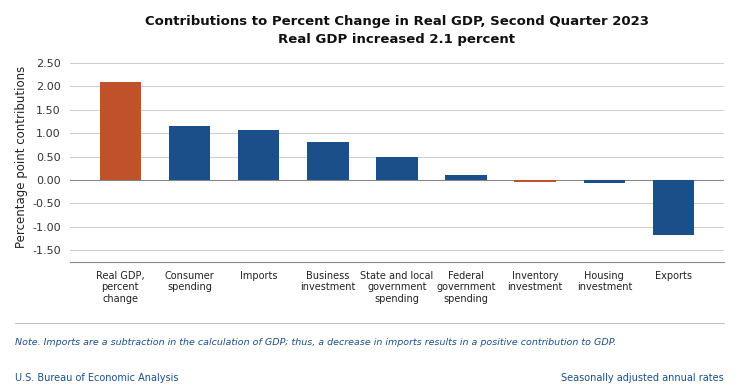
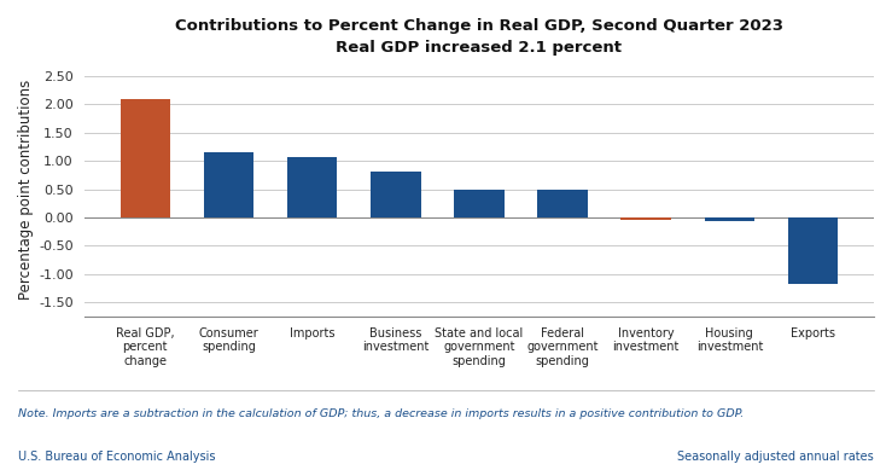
Federal government spending: 0.10 -> 0.50
